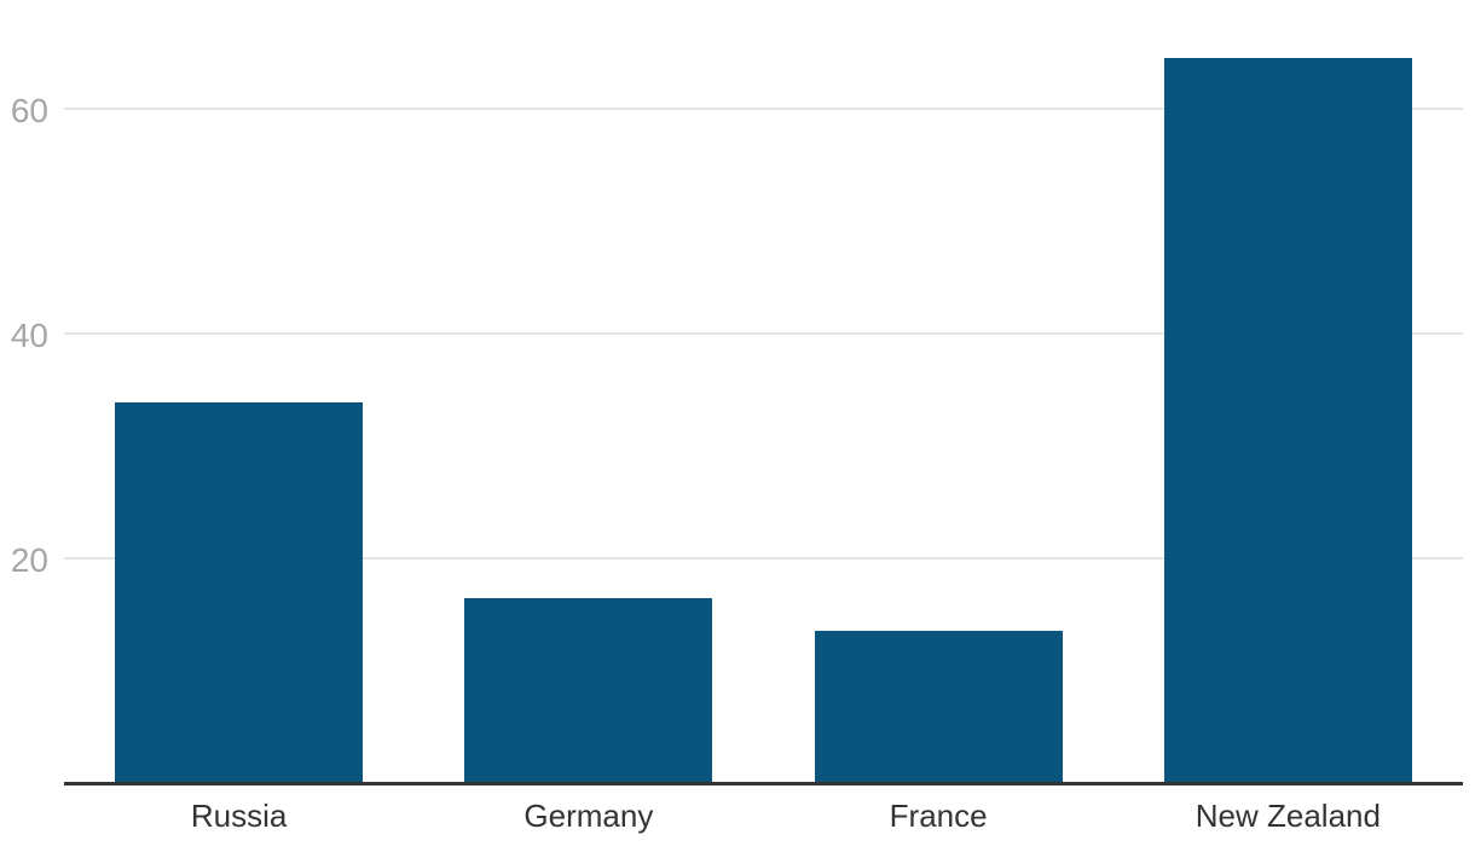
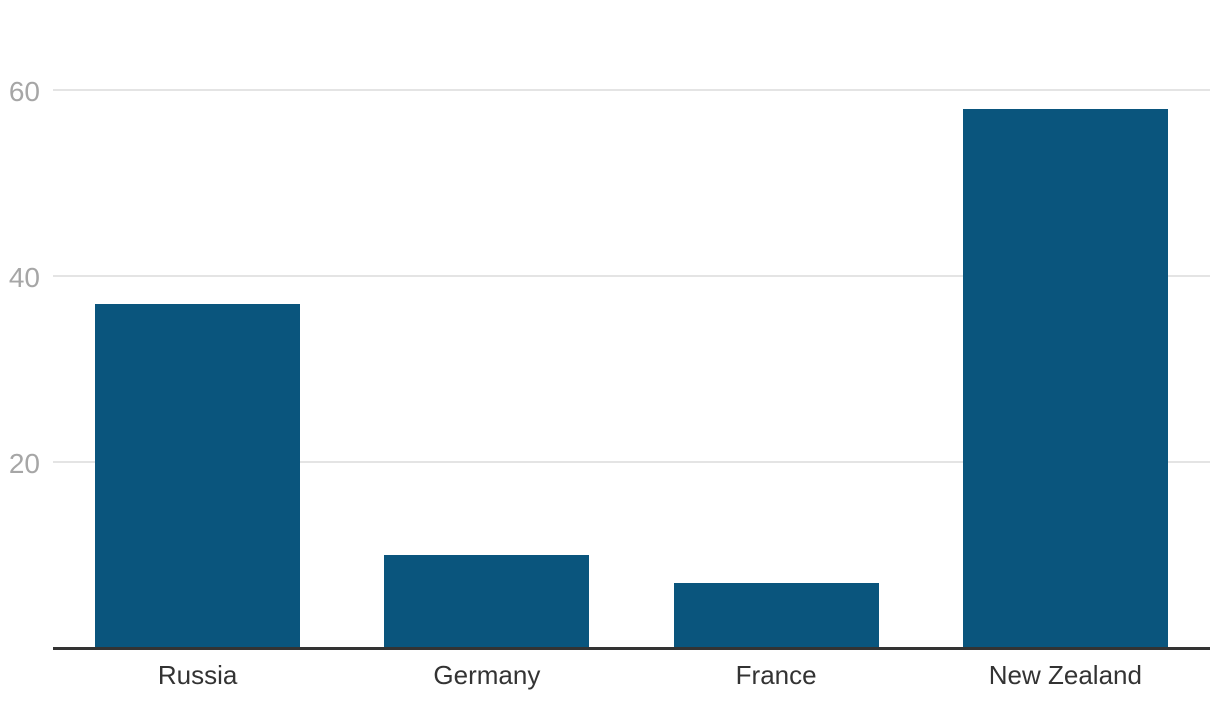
Russia: 34 -> 37
Germany: 16 -> 10
France: 14 -> 7
New Zealand: 64 -> 58
